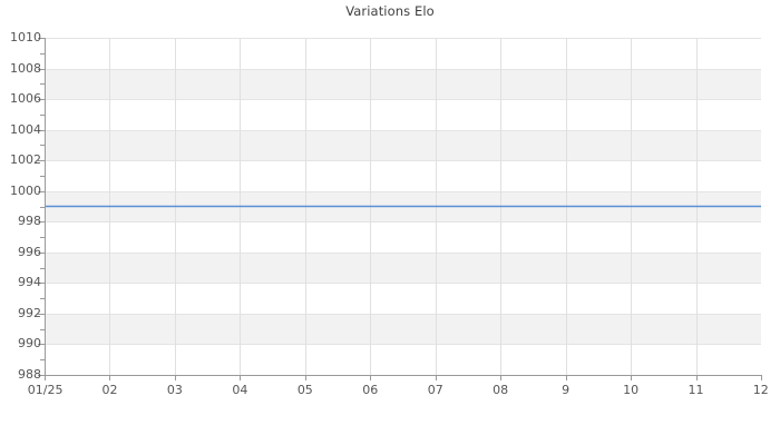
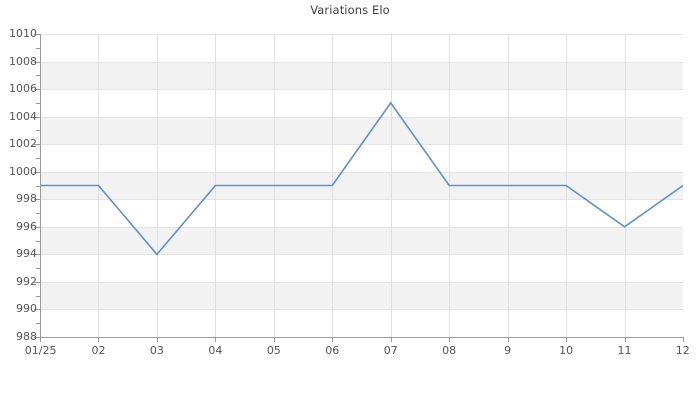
03: 999 -> 994
07: 999 -> 1005
11: 999 -> 996
